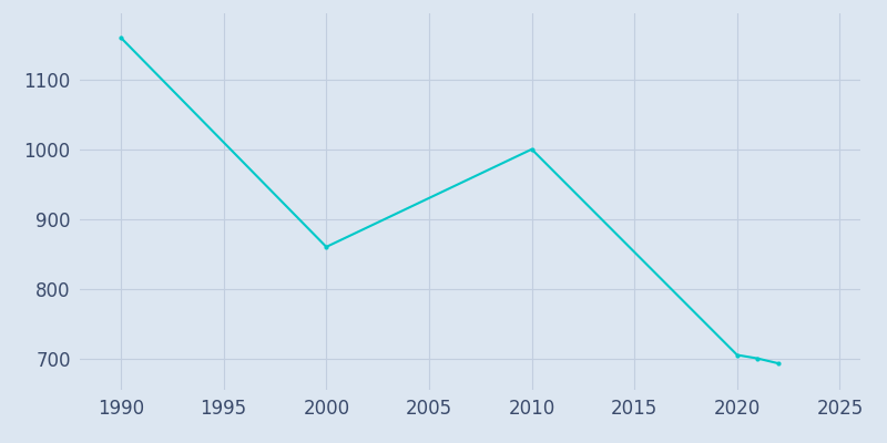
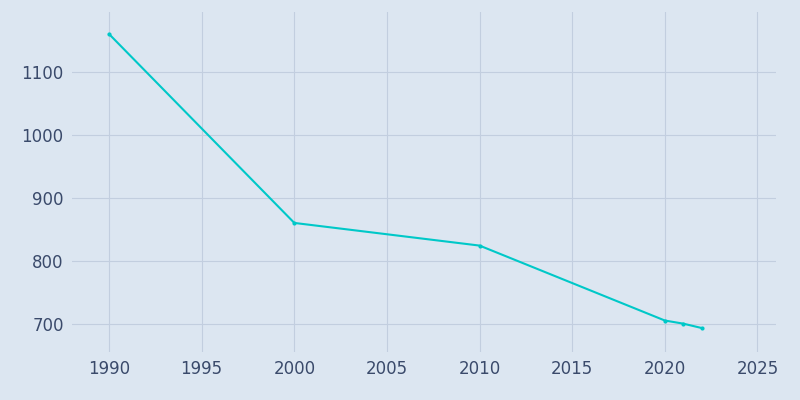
2010: 1000 -> 824
